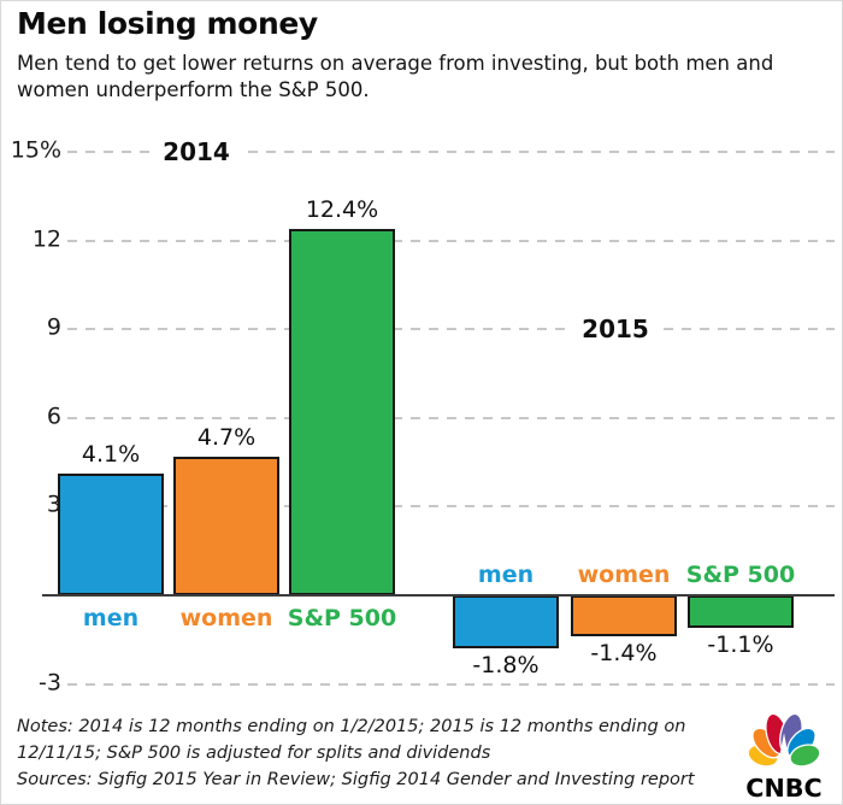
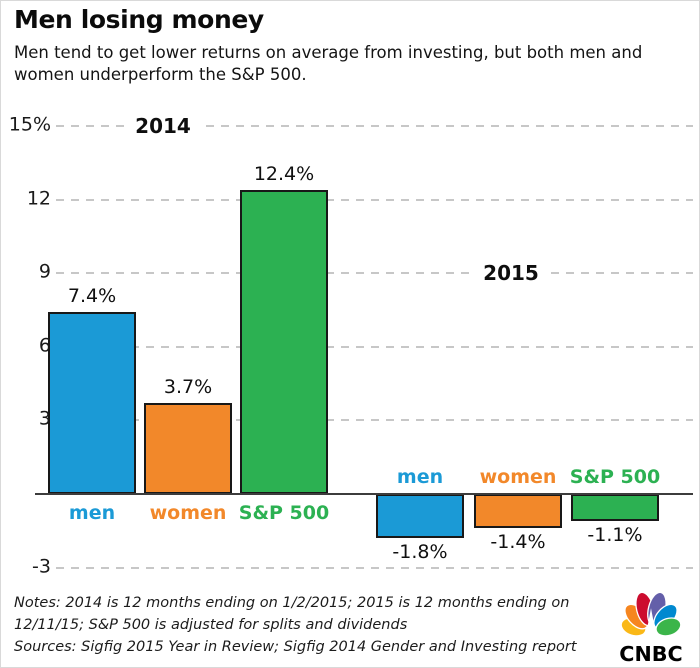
2014/men: 4.1% -> 7.4%
2014/women: 4.7% -> 3.7%
